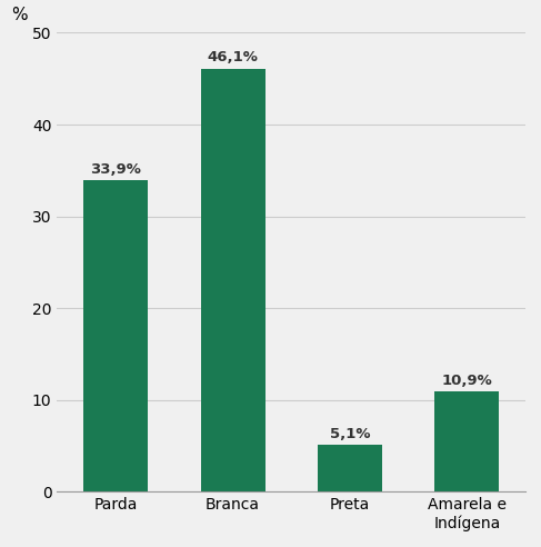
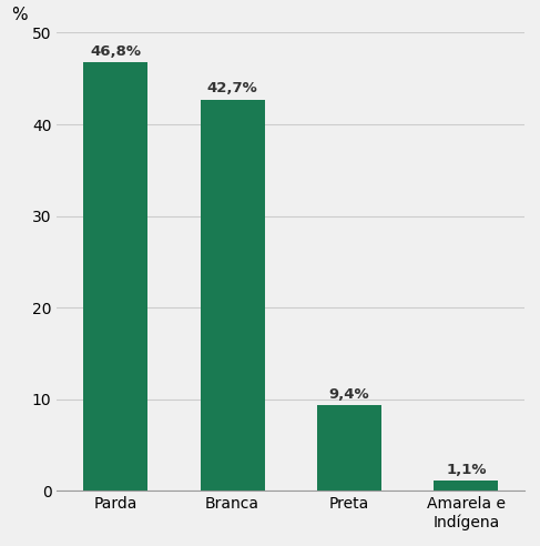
Parda: 33,9% -> 46,8%
Branca: 46,1% -> 42,7%
Preta: 5,1% -> 9,4%
Amarela e Indígena: 10,9% -> 1,1%
